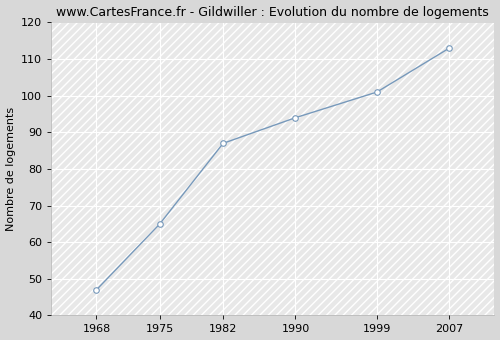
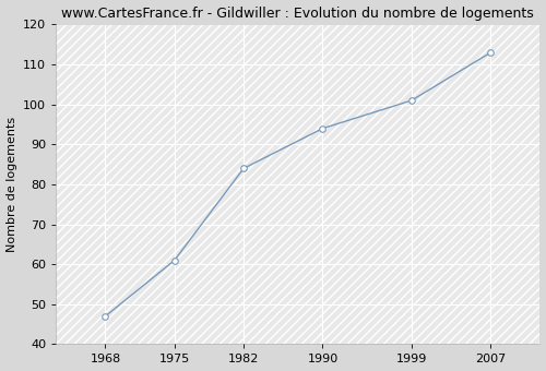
1975: 65 -> 61
1982: 87 -> 84
